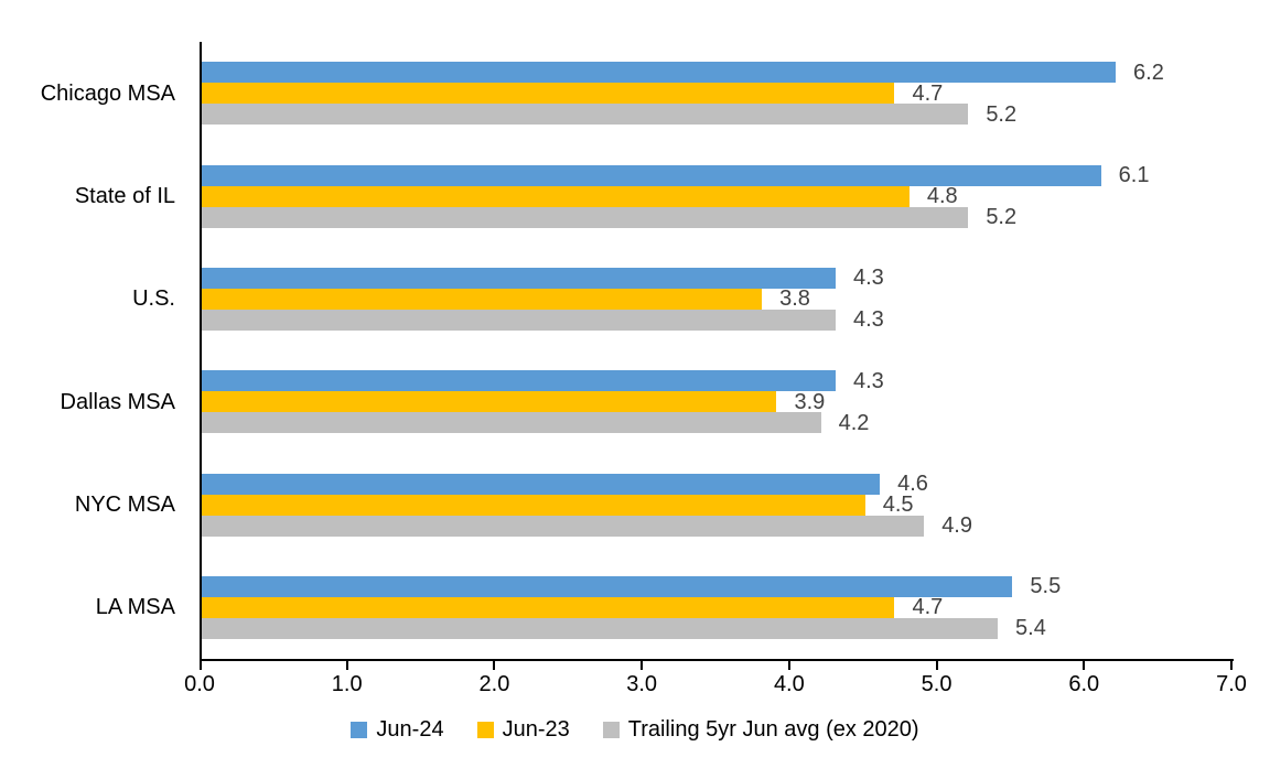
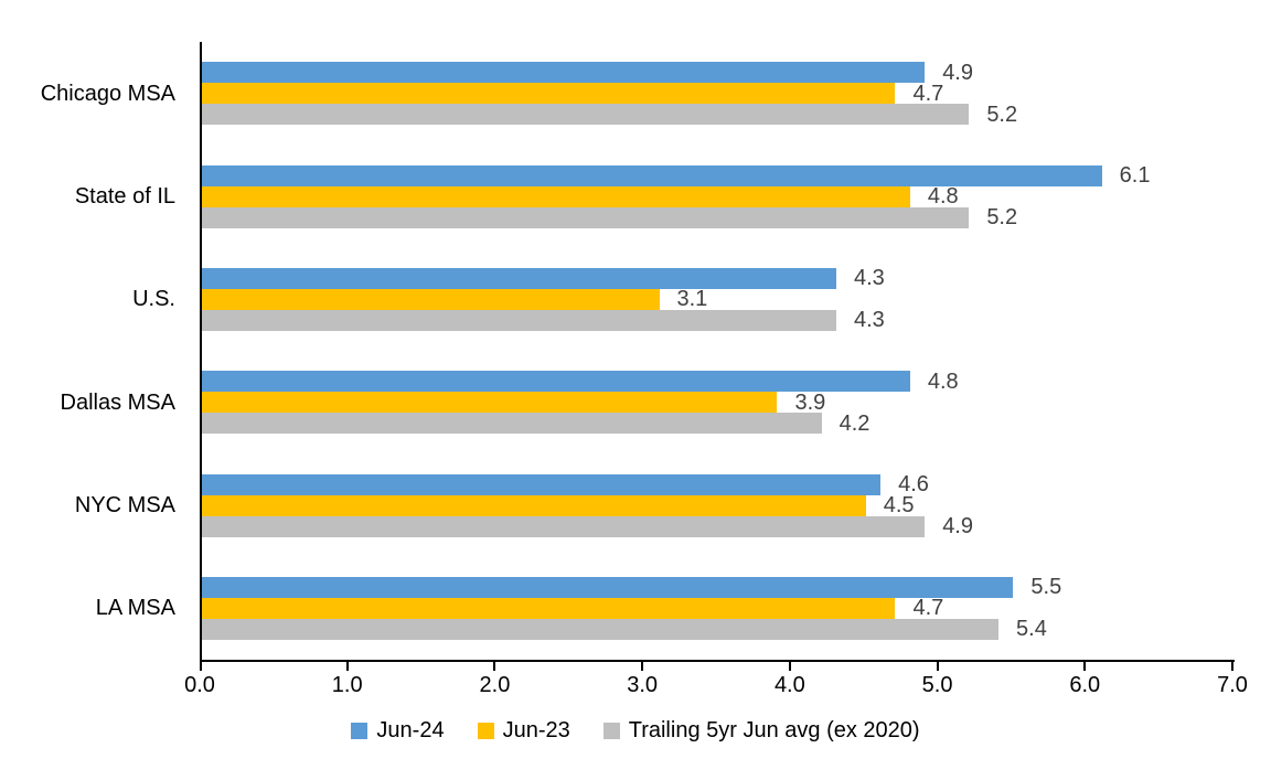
Jun-24/Chicago MSA: 6.2 -> 4.9
Jun-23/U.S.: 3.8 -> 3.1
Jun-24/Dallas MSA: 4.3 -> 4.8
